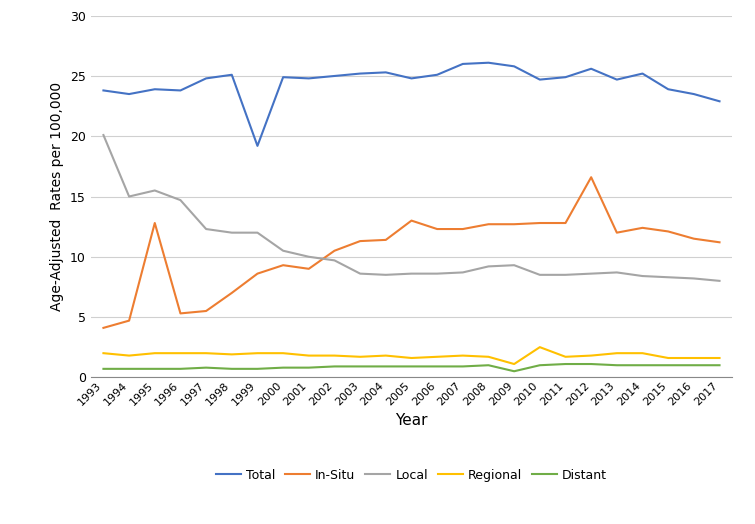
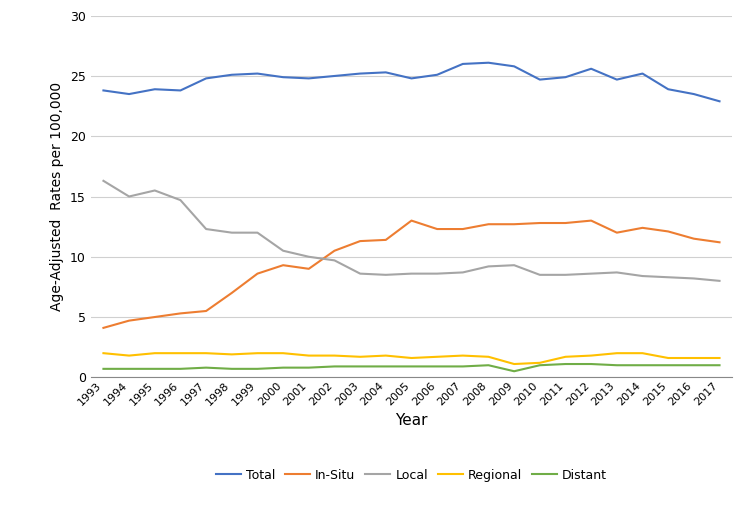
Local/1993: 20.1 -> 16.3
In-Situ/1995: 12.8 -> 5.0
Total/1999: 19.2 -> 25.2
Regional/2010: 2.5 -> 1.2
In-Situ/2012: 16.6 -> 13.0
